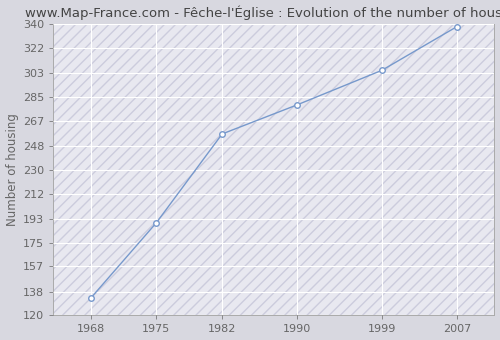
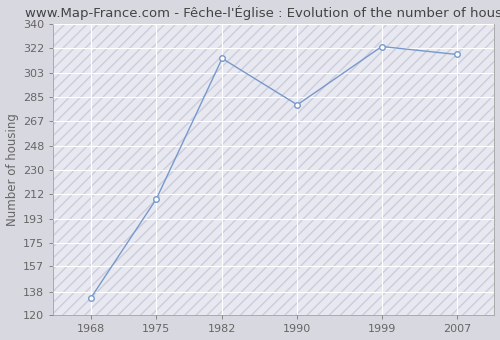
1975: 190 -> 208
1982: 257 -> 314
1999: 305 -> 323
2007: 338 -> 317
